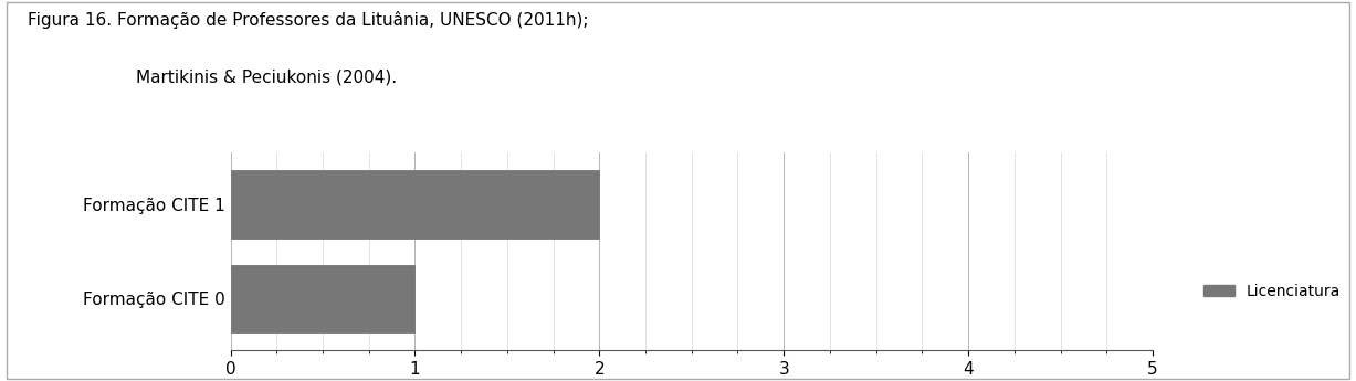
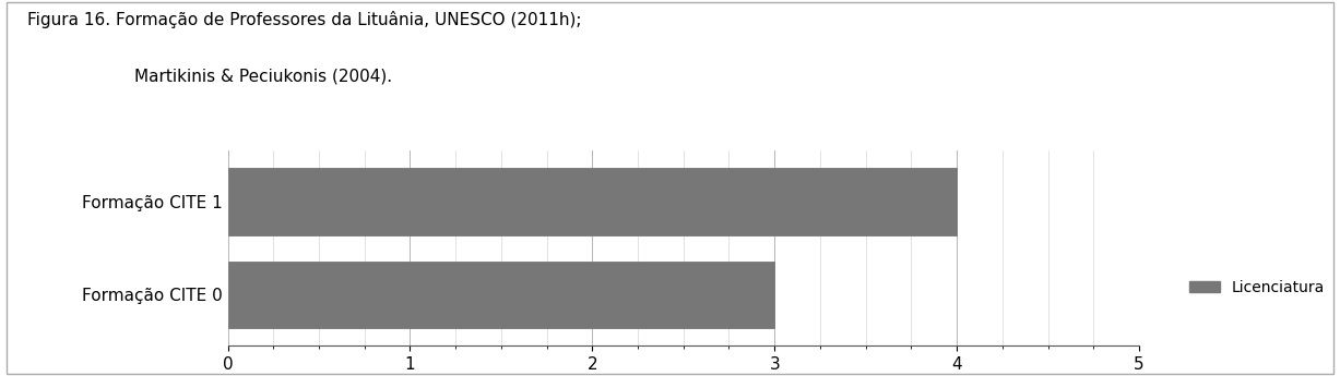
Formação CITE 1: 2 -> 4
Formação CITE 0: 1 -> 3
